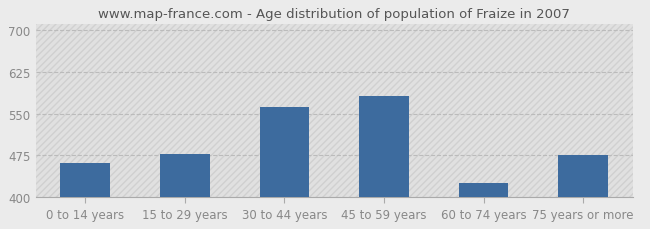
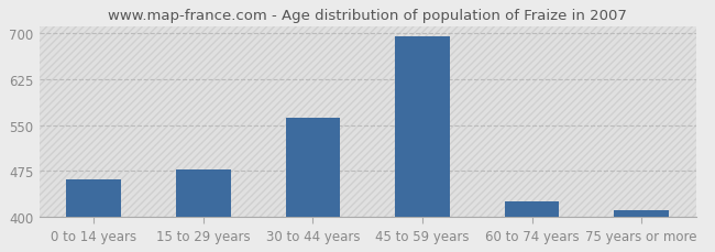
45 to 59 years: 582 -> 695
75 years or more: 476 -> 412
